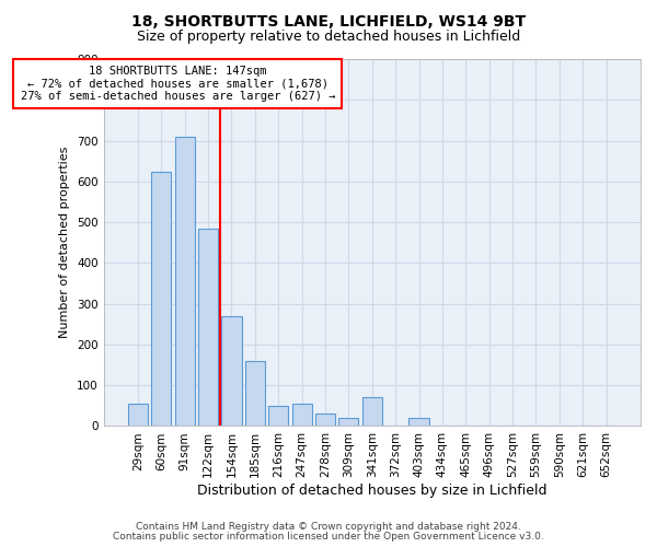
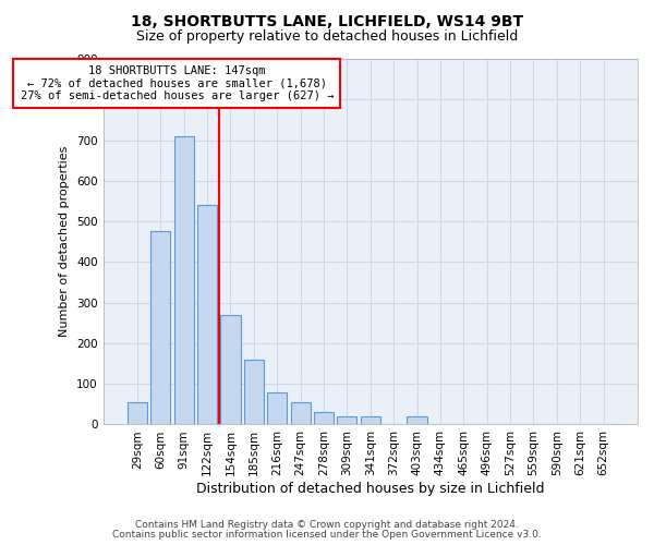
60sqm: 625 -> 475
122sqm: 485 -> 540
216sqm: 50 -> 80
341sqm: 70 -> 20
